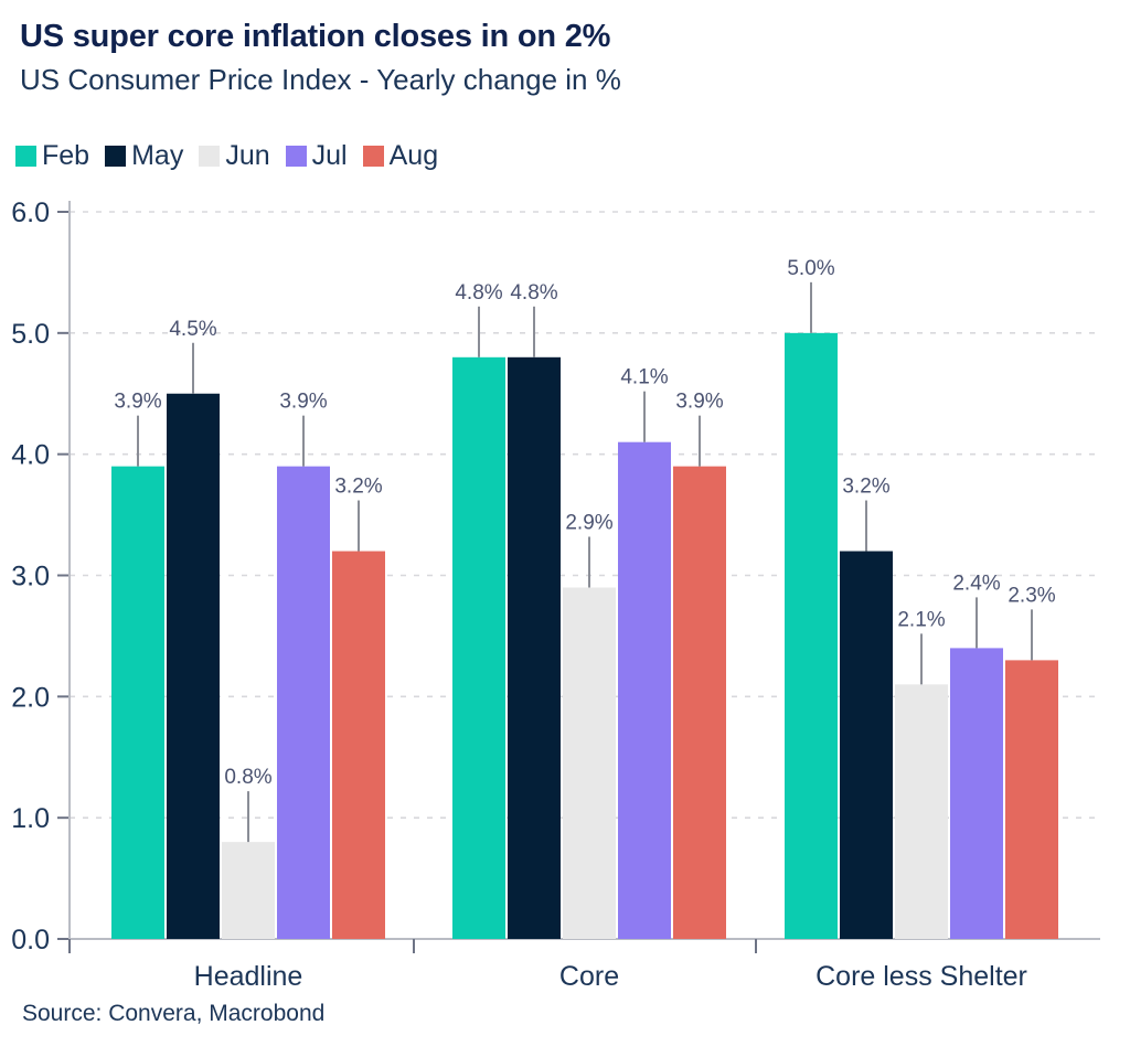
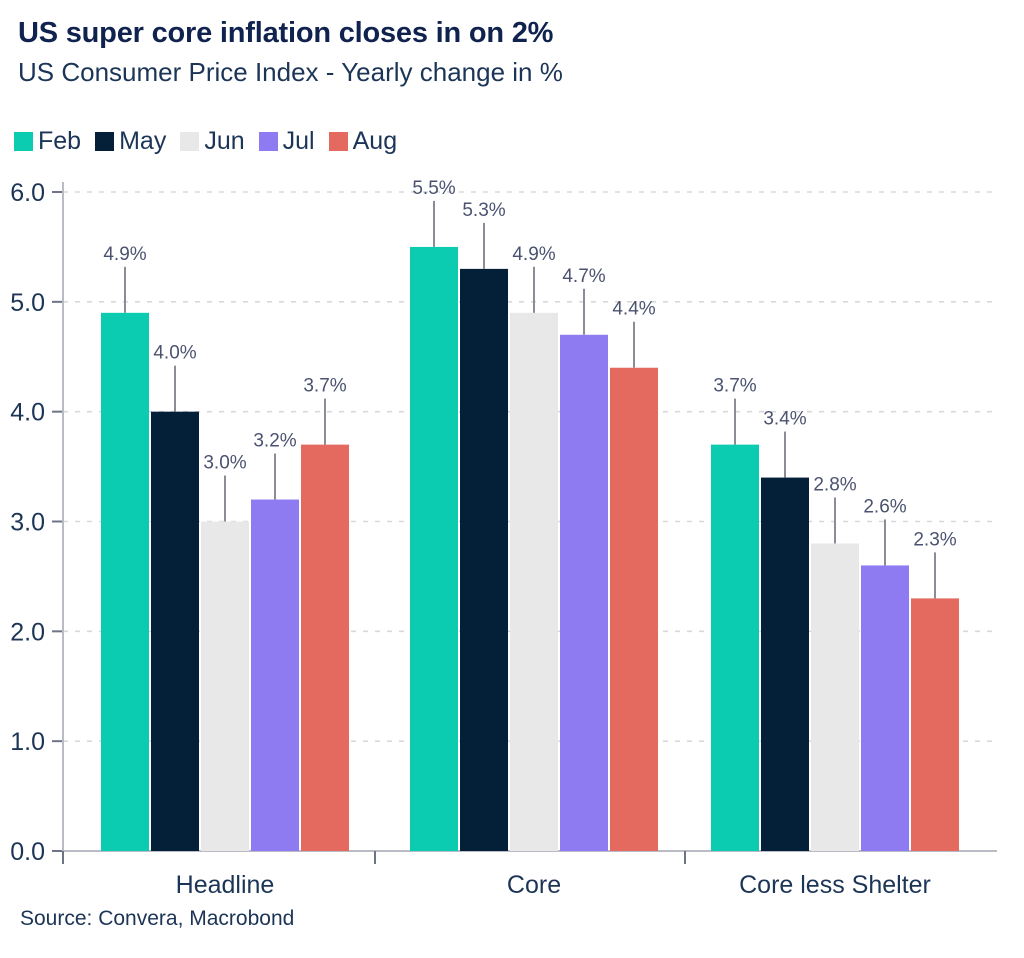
Feb/Headline: 3.9% -> 4.9%
May/Headline: 4.5% -> 4.0%
Jun/Headline: 0.8% -> 3.0%
Jul/Headline: 3.9% -> 3.2%
Aug/Headline: 3.2% -> 3.7%
Feb/Core: 4.8% -> 5.5%
May/Core: 4.8% -> 5.3%
Jun/Core: 2.9% -> 4.9%
Jul/Core: 4.1% -> 4.7%
Aug/Core: 3.9% -> 4.4%
Feb/Core less Shelter: 5.0% -> 3.7%
May/Core less Shelter: 3.2% -> 3.4%
Jun/Core less Shelter: 2.1% -> 2.8%
Jul/Core less Shelter: 2.4% -> 2.6%
